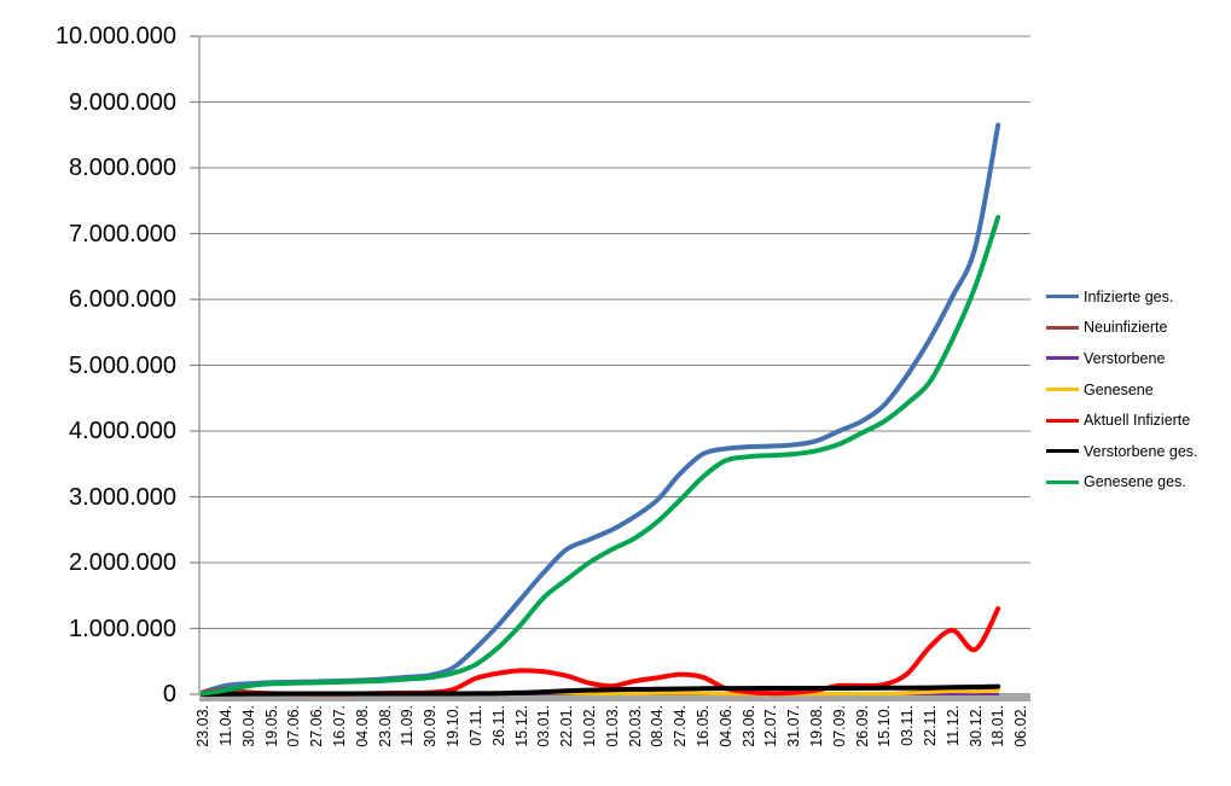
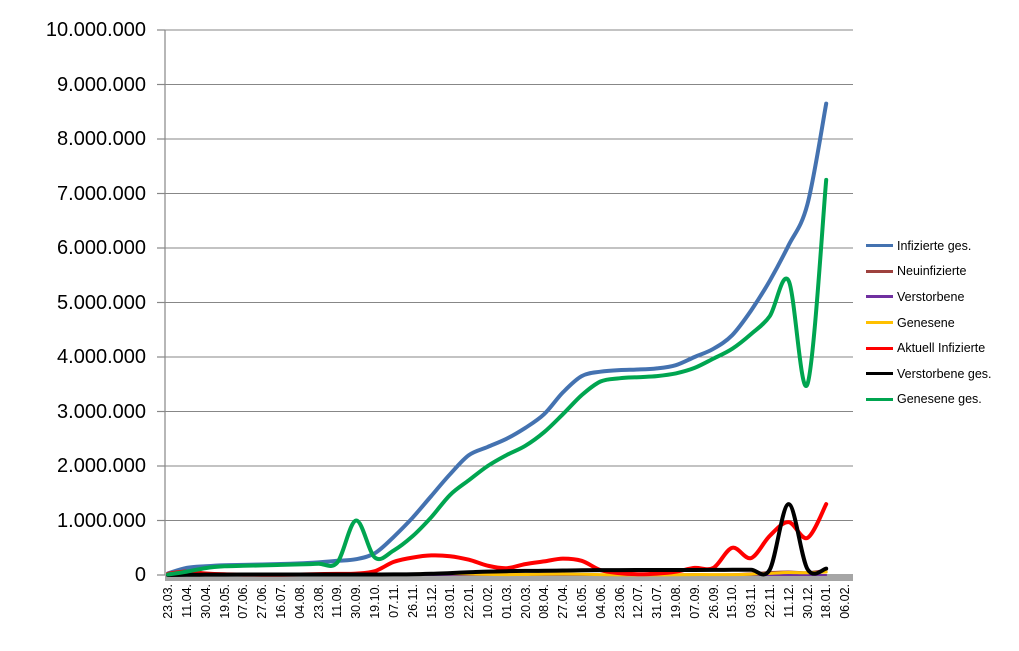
Genesene ges./30.09.: 300000 -> 1000000
Aktuell Infizierte/15.10.: 200000 -> 500000
Verstorbene ges./11.12.: 100000 -> 1300000
Genesene ges./30.12.: 6200000 -> 3500000
